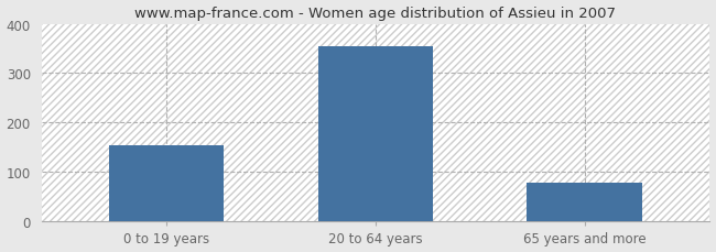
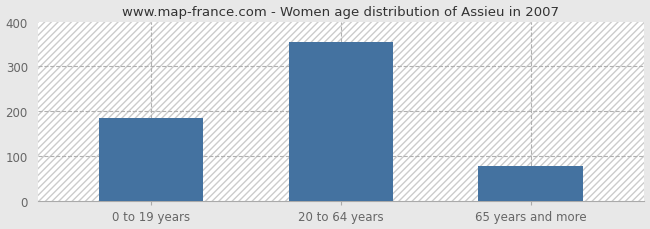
0 to 19 years: 155 -> 185
